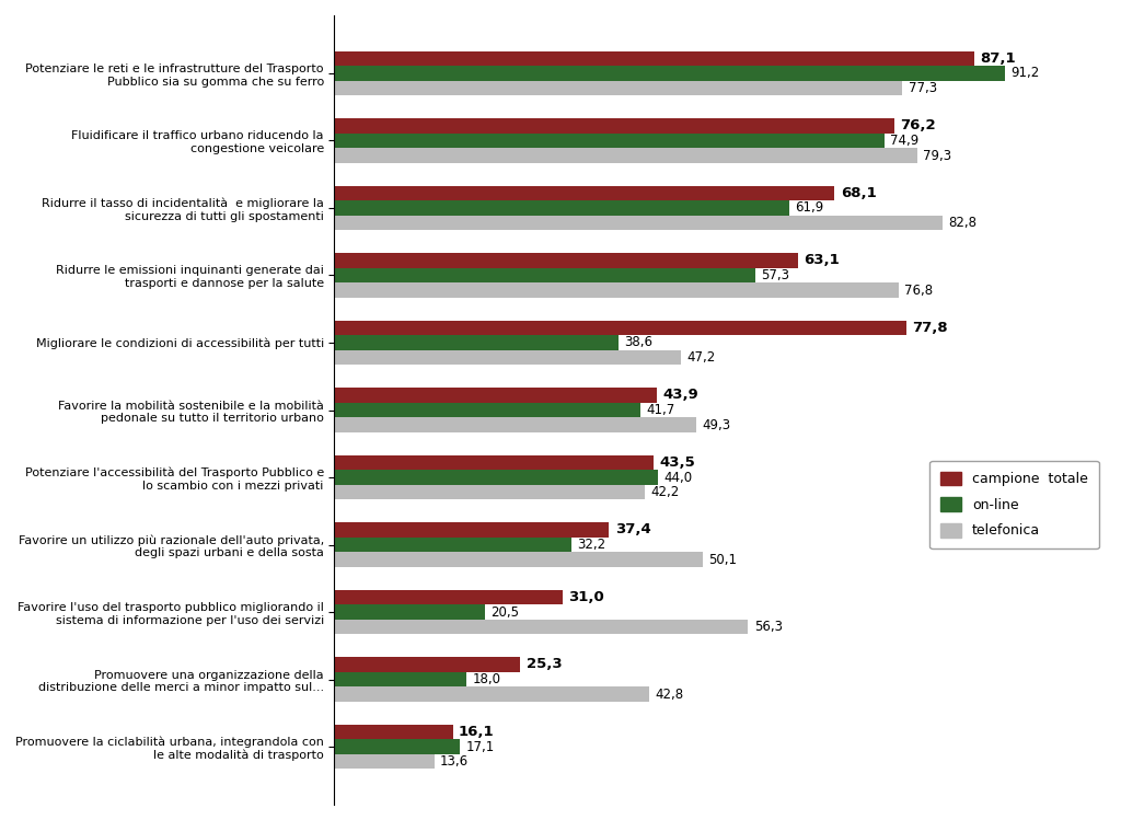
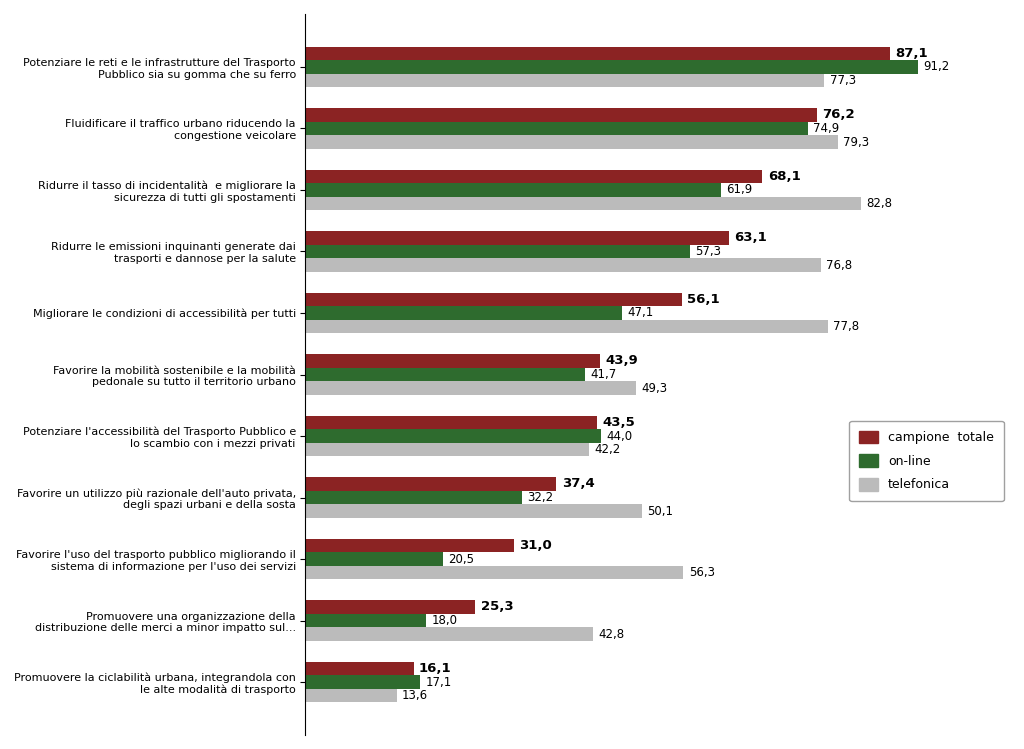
campione totale/Migliorare le condizioni di accessibilità per tutti: 77,8 -> 56,1
on-line/Migliorare le condizioni di accessibilità per tutti: 38,6 -> 47,1
telefonica/Migliorare le condizioni di accessibilità per tutti: 47,2 -> 77,8
